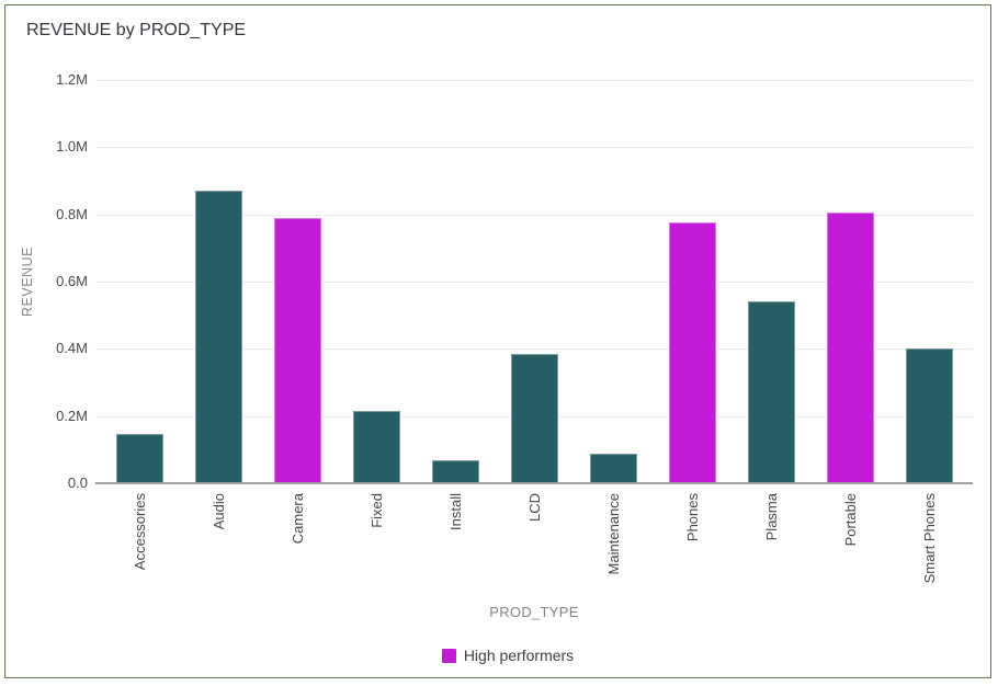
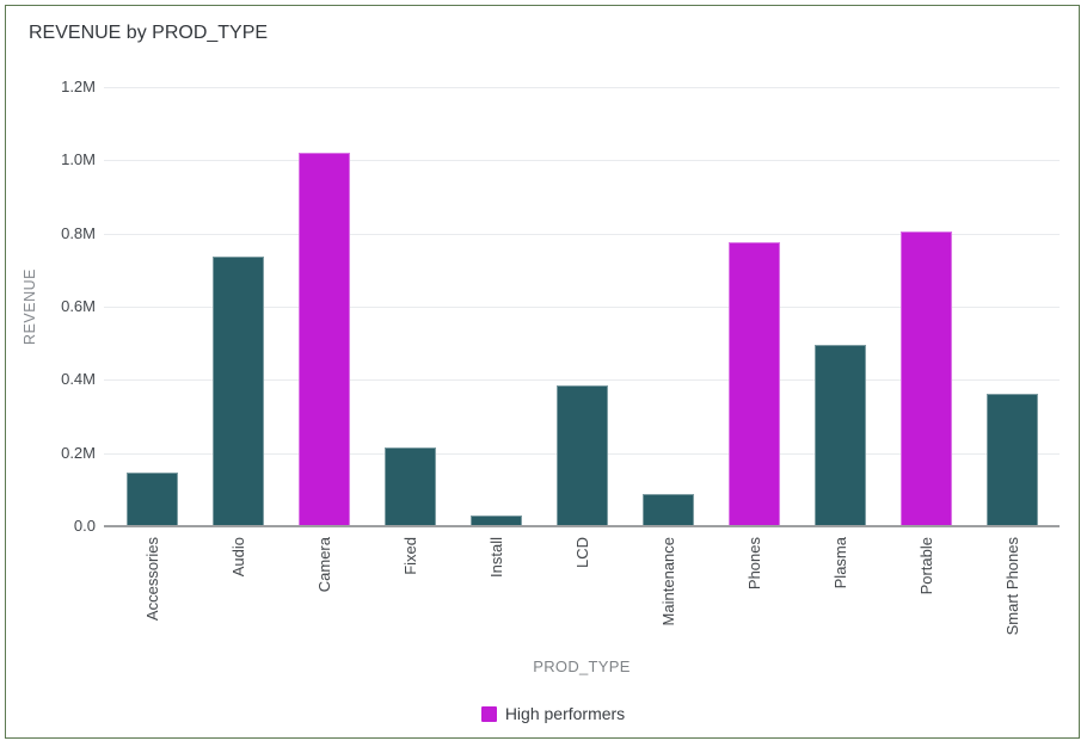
Audio: 0.87M -> 0.74M
Camera: 0.79M -> 1.02M
Install: 0.07M -> 0.03M
Plasma: 0.54M -> 0.50M
Smart Phones: 0.40M -> 0.36M
